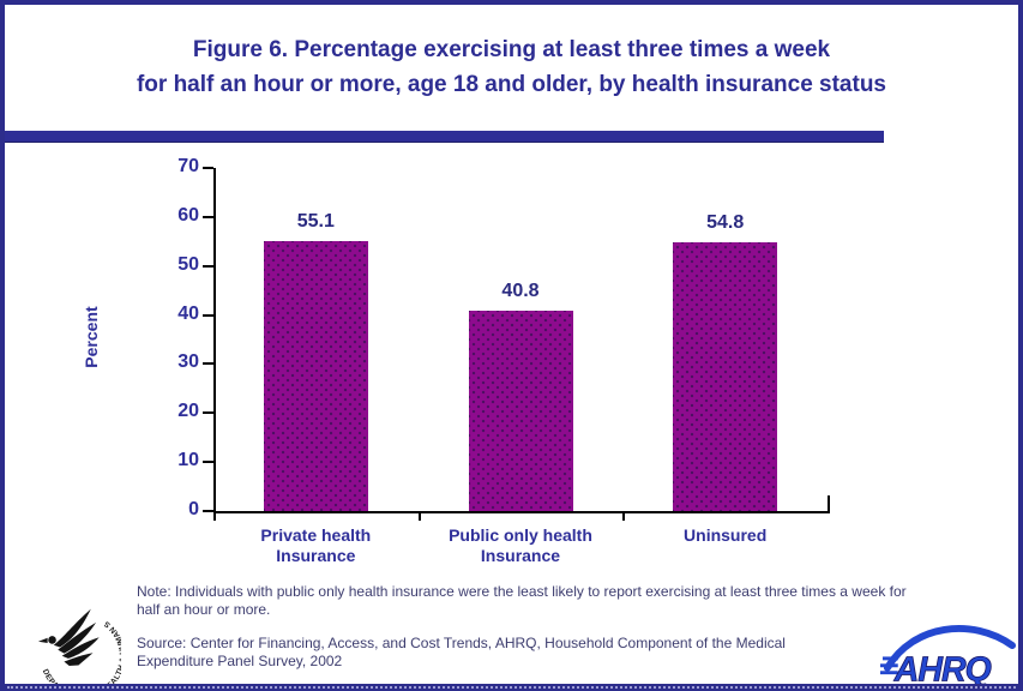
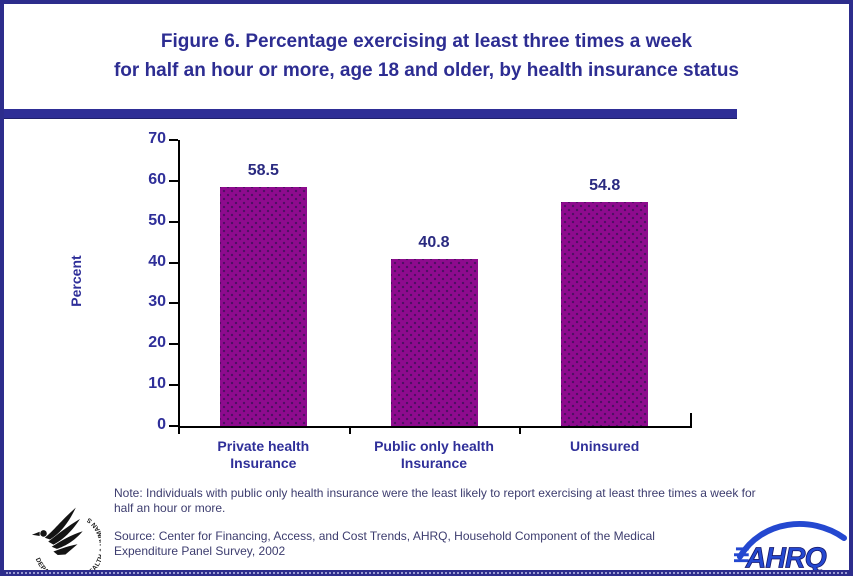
Private health Insurance: 55.1 -> 58.5
